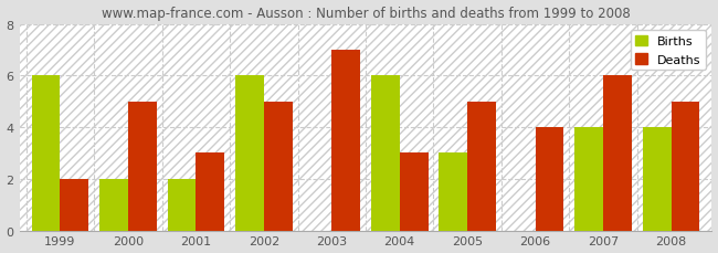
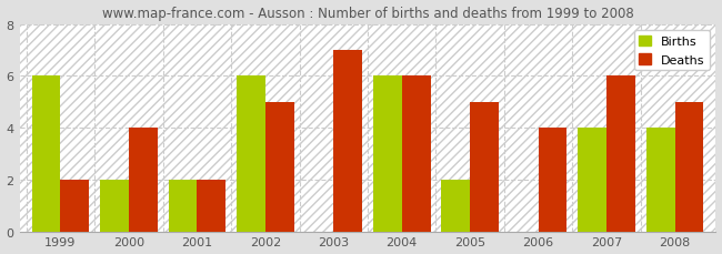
Deaths/2000: 5 -> 4
Deaths/2001: 3 -> 2
Deaths/2004: 3 -> 6
Births/2005: 3 -> 2
